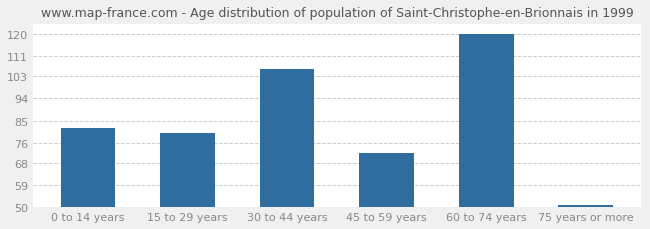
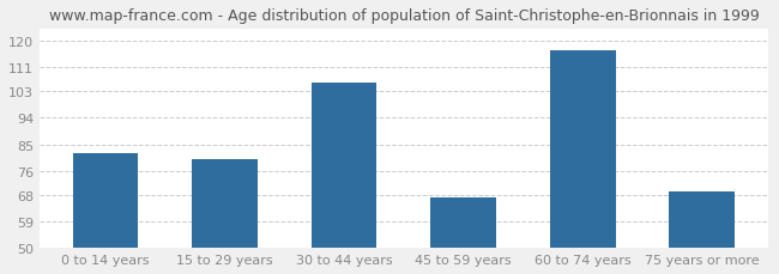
45 to 59 years: 72 -> 67
60 to 74 years: 120 -> 117
75 years or more: 51 -> 69
